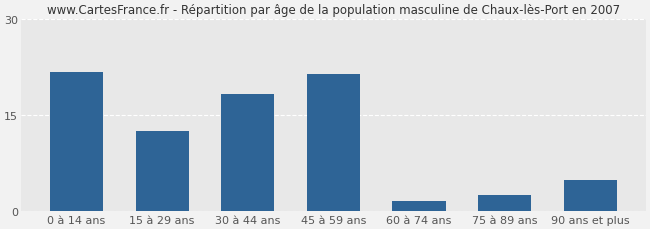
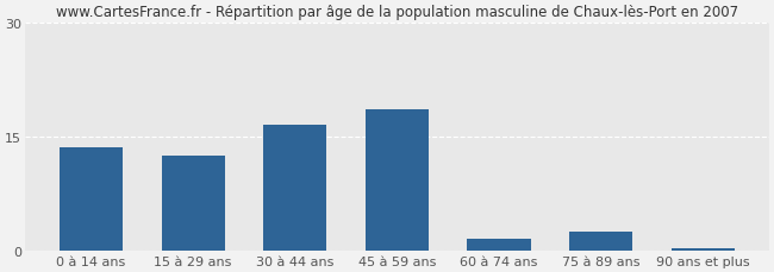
0 à 14 ans: 21.6 -> 13.5
30 à 44 ans: 18.2 -> 16.5
45 à 59 ans: 21.4 -> 18.5
90 ans et plus: 4.8 -> 0.2
